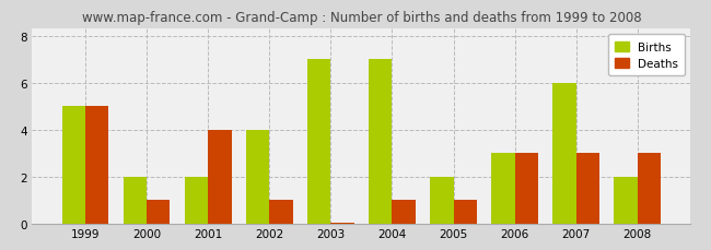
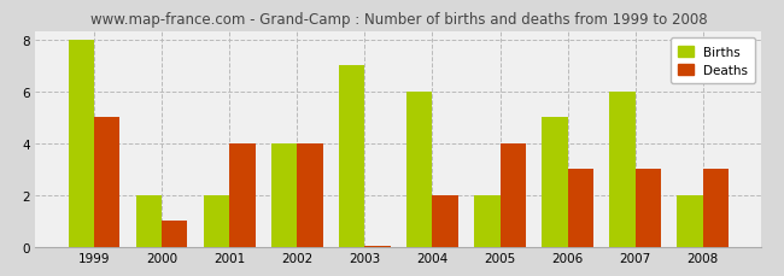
Births/1999: 5 -> 8
Deaths/2002: 1.00 -> 4.00
Births/2004: 7 -> 6
Deaths/2004: 1.00 -> 2.00
Deaths/2005: 1.00 -> 4.00
Births/2006: 3 -> 5
